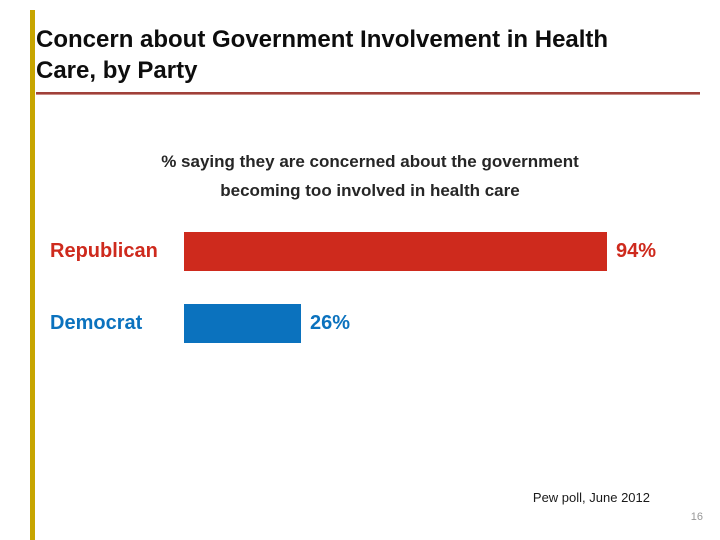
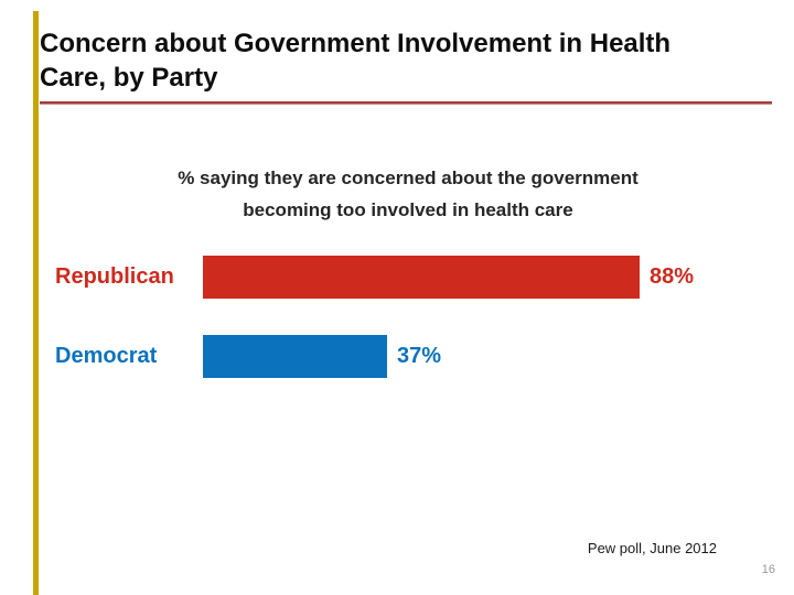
Republican: 94% -> 88%
Democrat: 26% -> 37%
